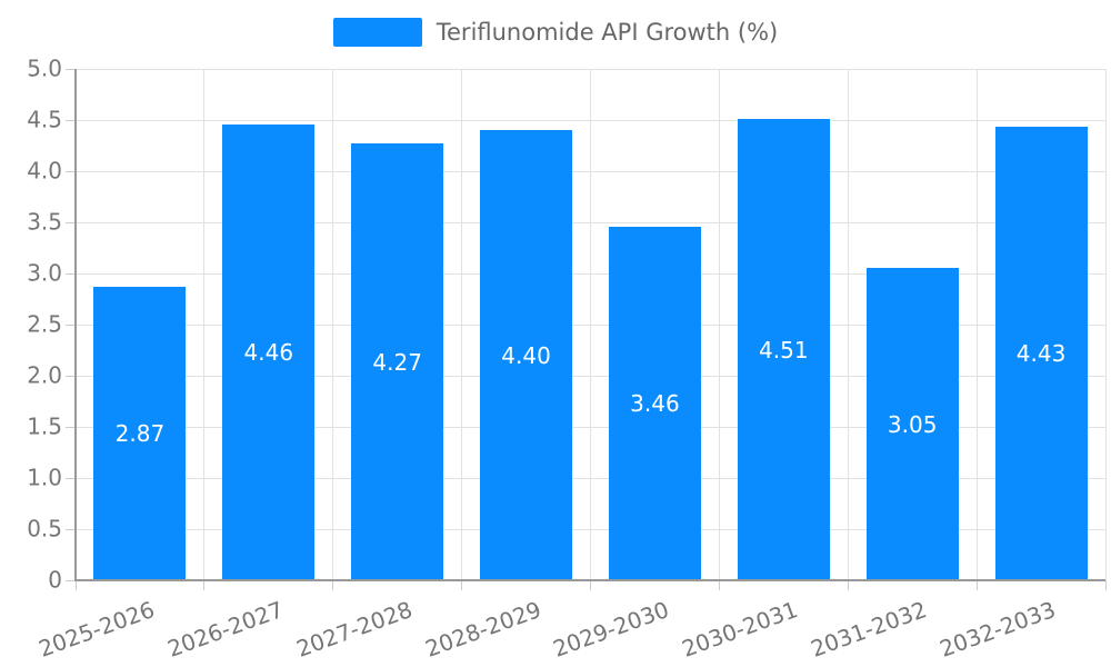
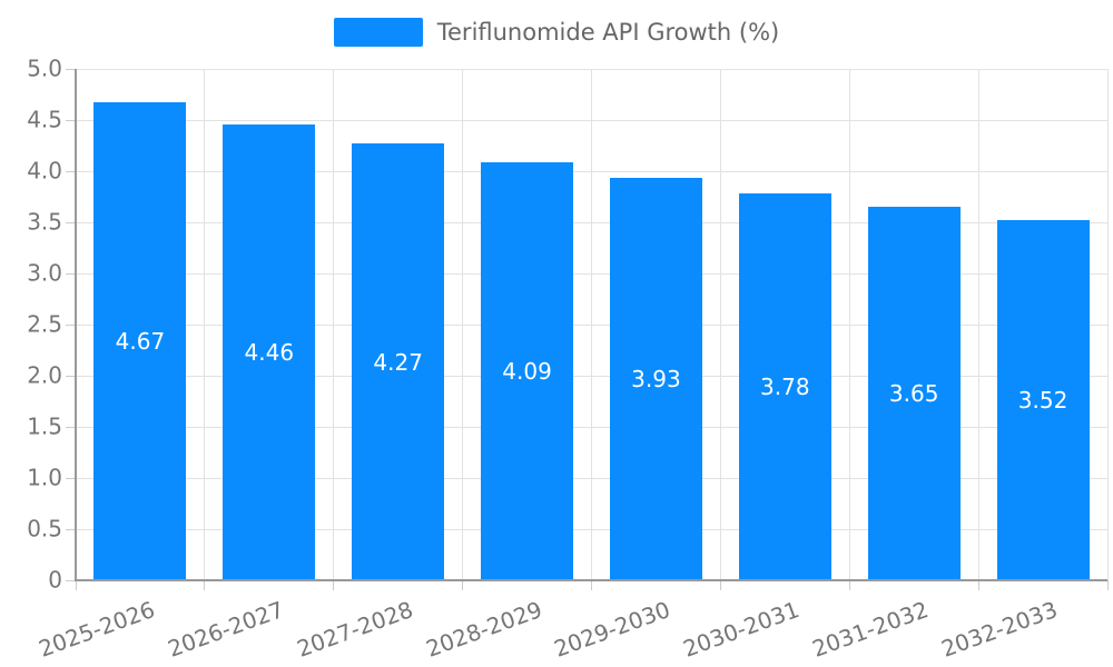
2025-2026: 2.87 -> 4.67
2028-2029: 4.40 -> 4.09
2029-2030: 3.46 -> 3.93
2030-2031: 4.51 -> 3.78
2031-2032: 3.05 -> 3.65
2032-2033: 4.43 -> 3.52
